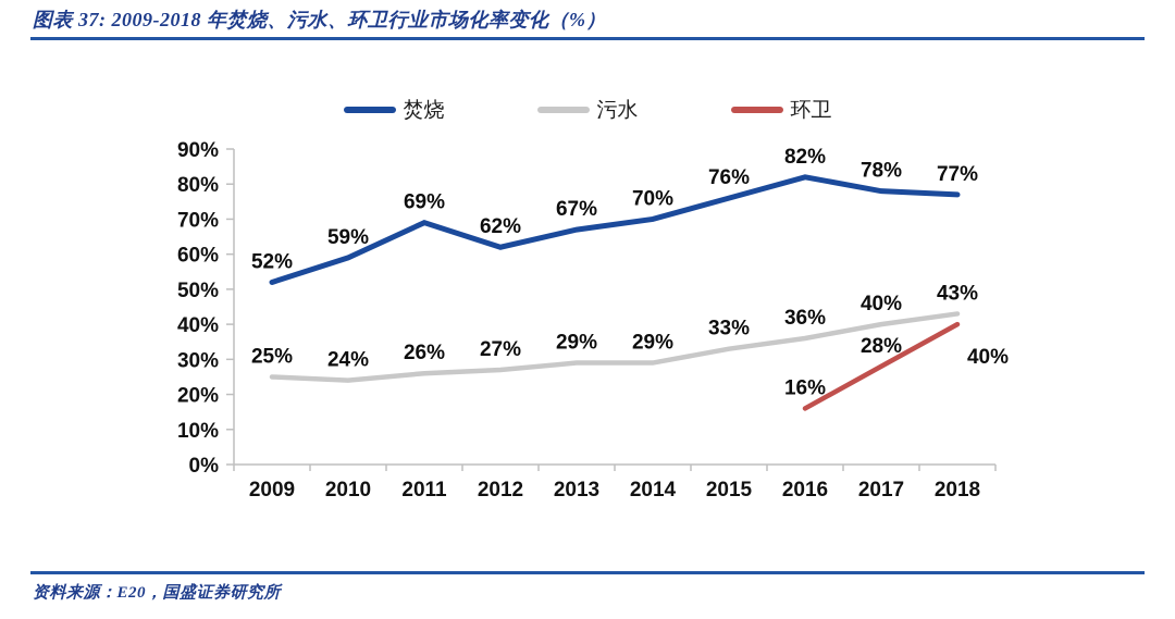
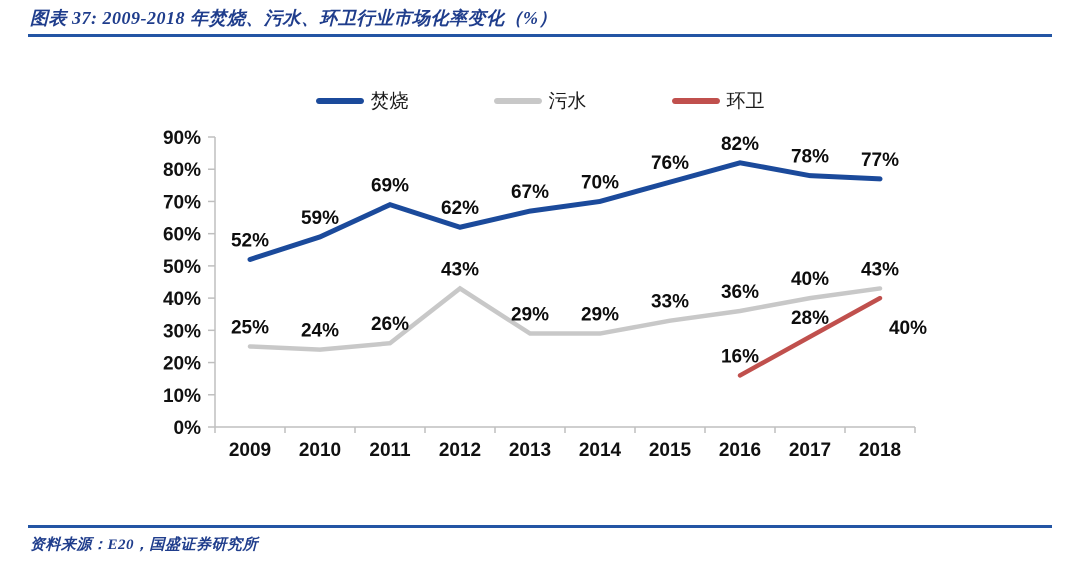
污水/2012: 27% -> 43%
